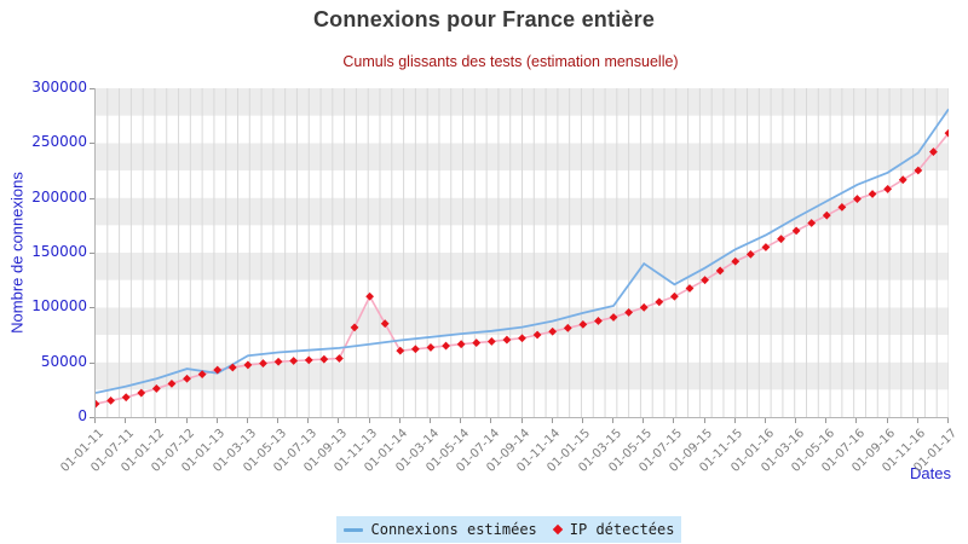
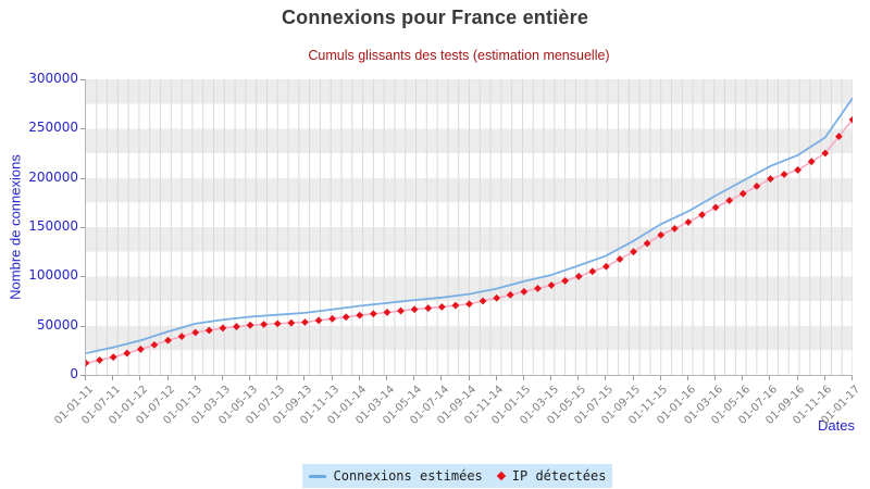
Connexions estimées/01-01-13: 40000 -> 50000
IP détectées/01-11-13: 110000 -> 60000
Connexions estimées/01-05-15: 140000 -> 110000
